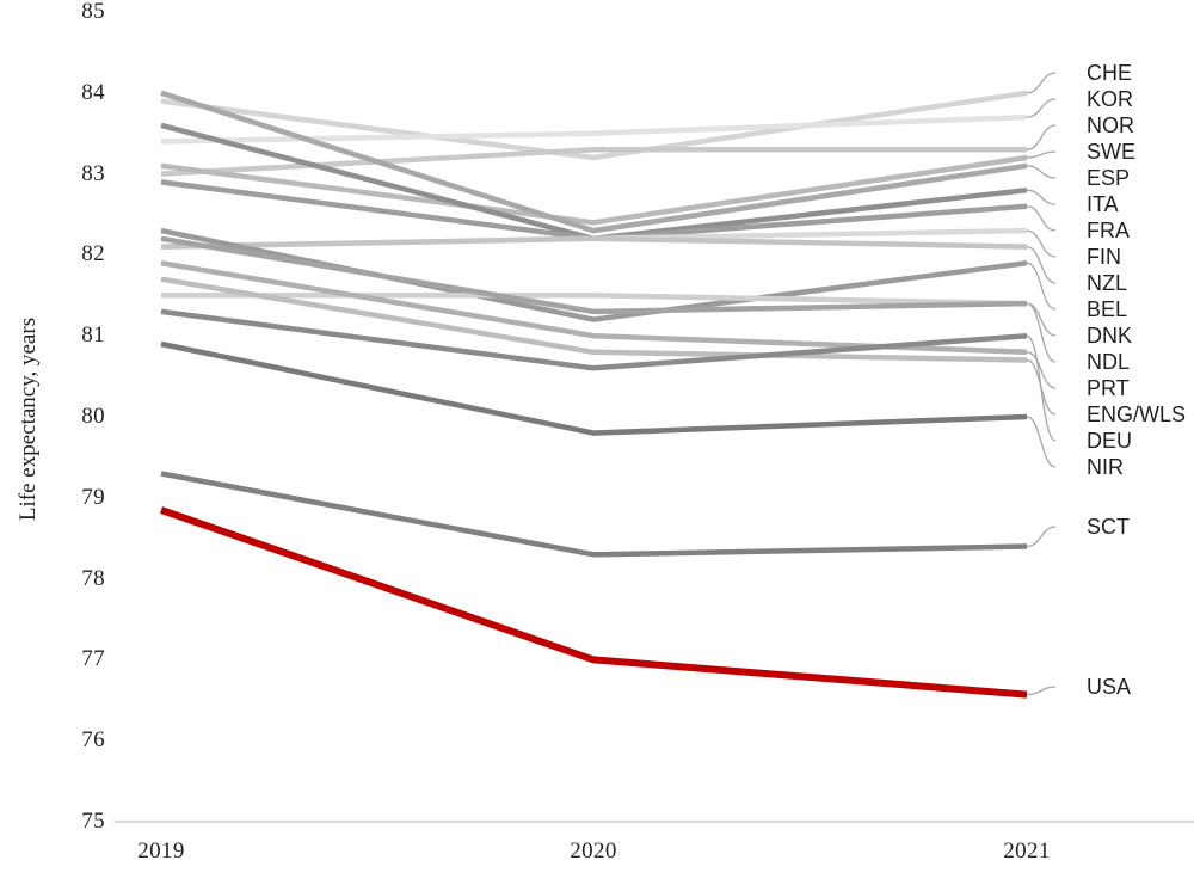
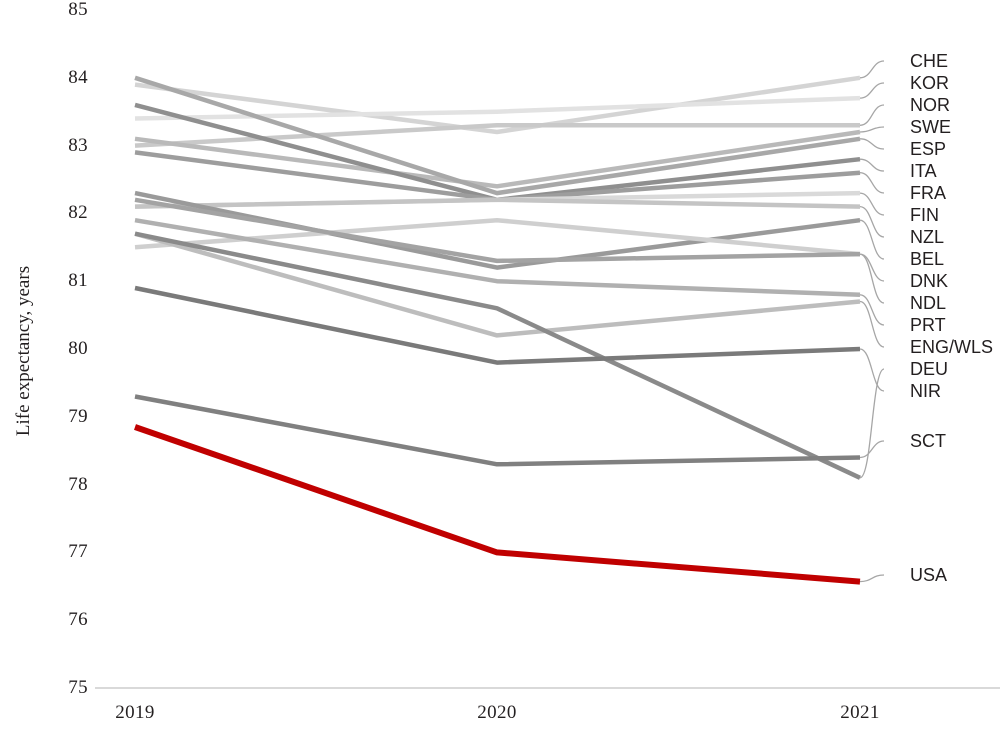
DEU/2019: 81.3 -> 81.7
DNK/2020: 81.5 -> 81.9
ENG/WLS/2020: 80.8 -> 80.2
DEU/2021: 81.0 -> 78.1
